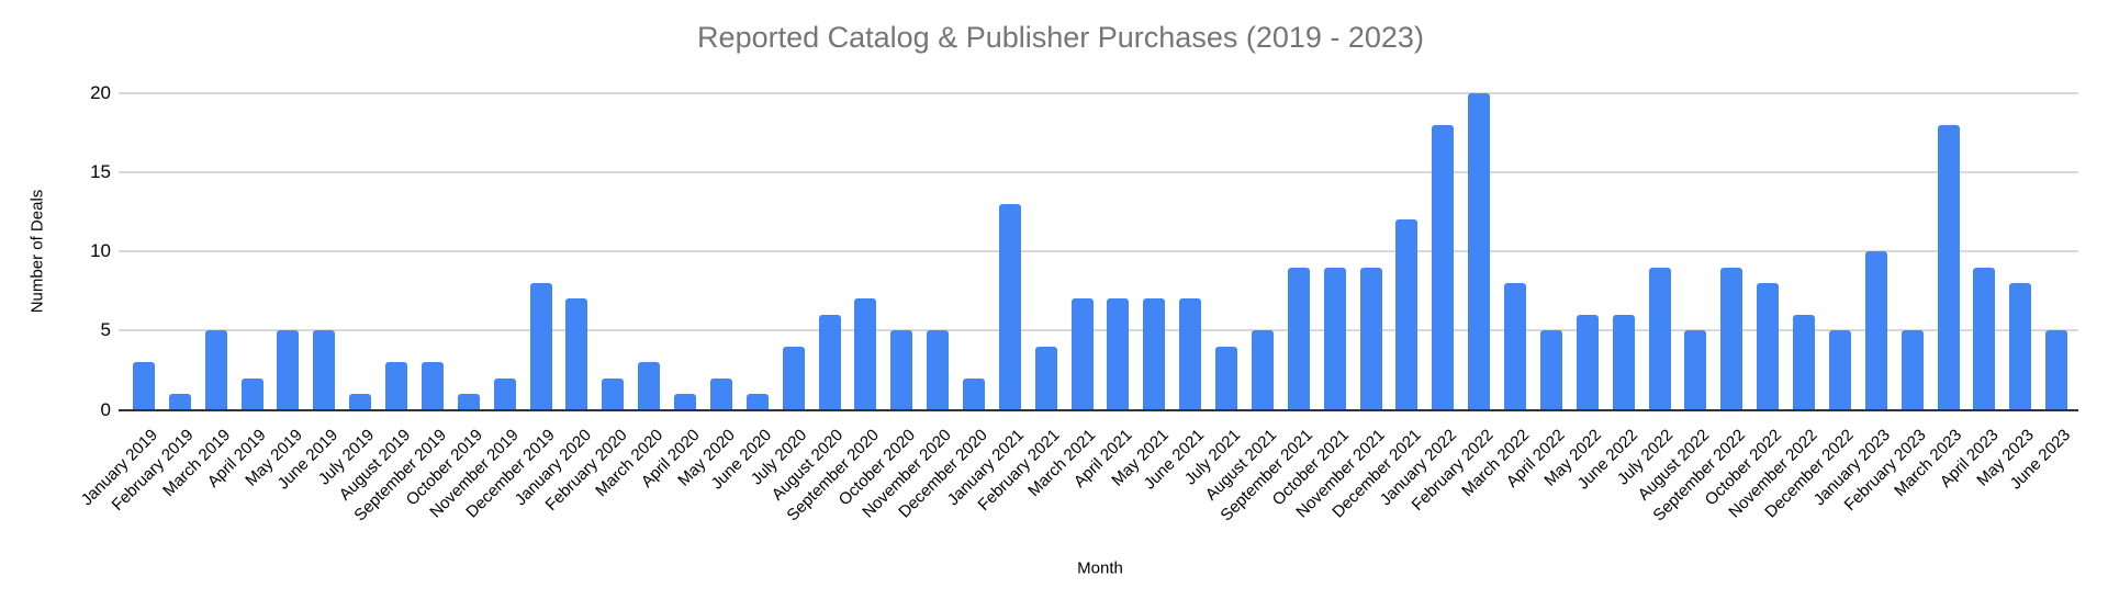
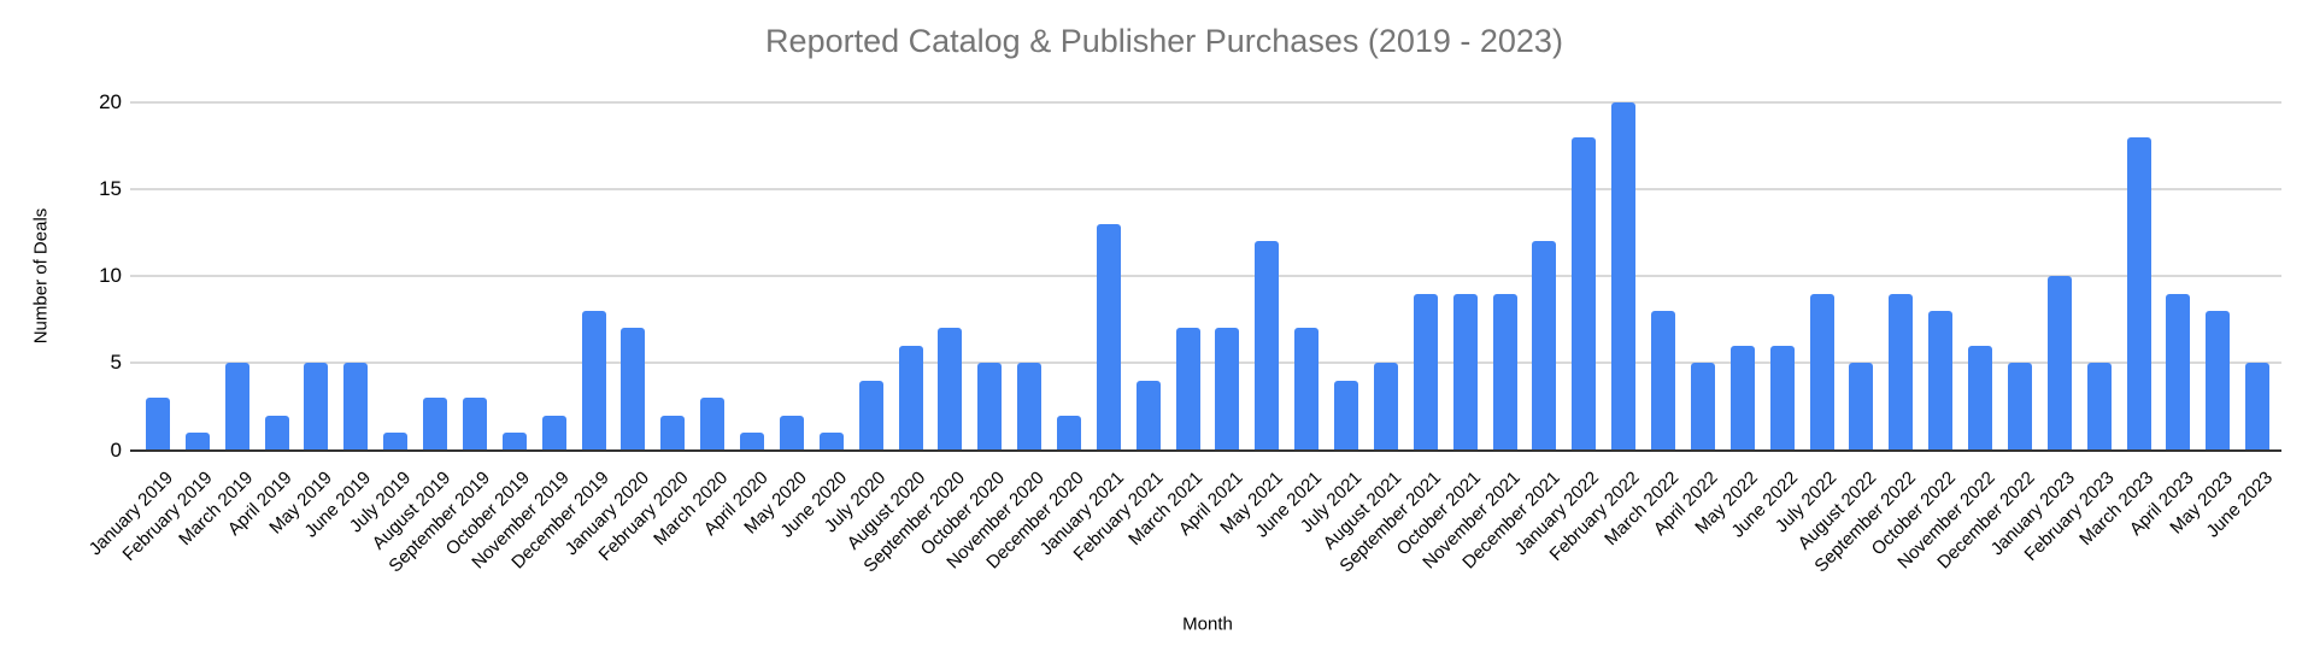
May 2021: 7 -> 12
